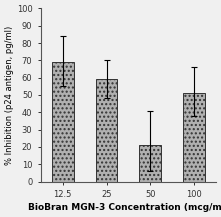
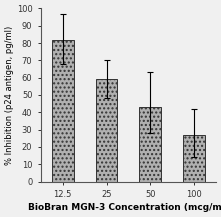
12.5: 69 -> 82
50: 21 -> 43
100: 51 -> 27
